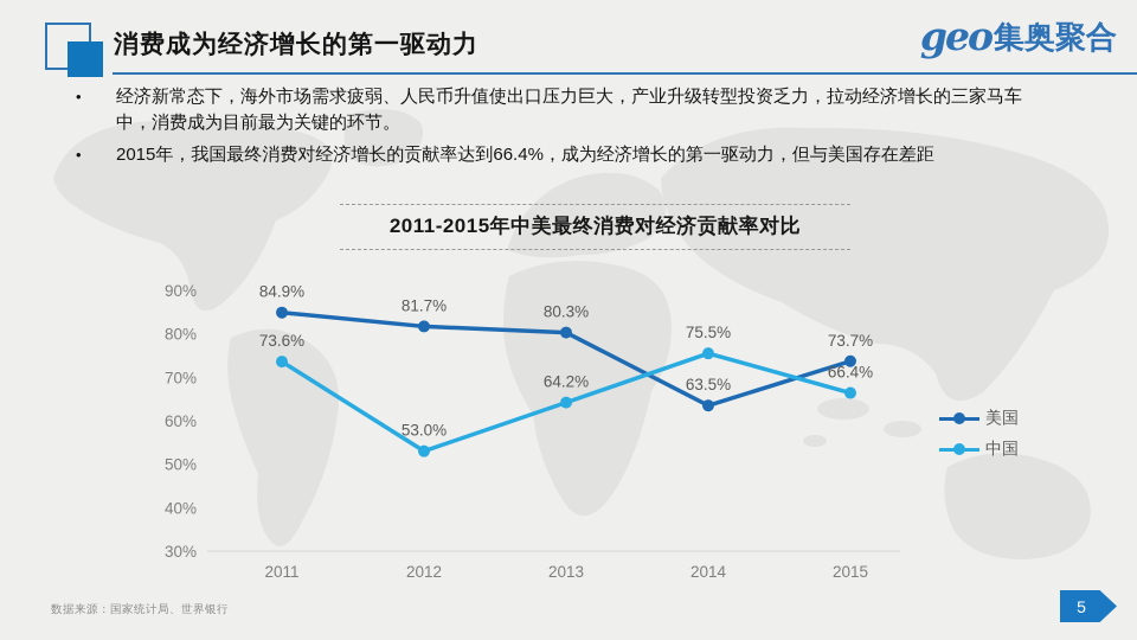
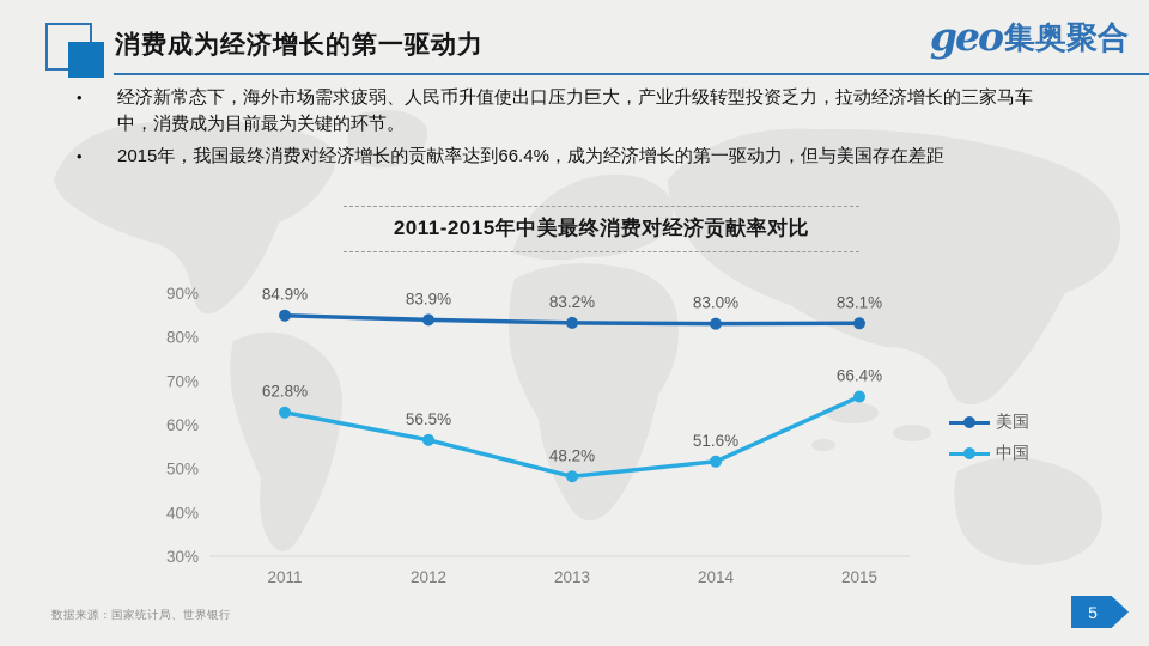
中国/2011: 73.6% -> 62.8%
美国/2012: 81.7% -> 83.9%
中国/2012: 53.0% -> 56.5%
美国/2013: 80.3% -> 83.2%
中国/2013: 64.2% -> 48.2%
美国/2014: 63.5% -> 83.0%
中国/2014: 75.5% -> 51.6%
美国/2015: 73.7% -> 83.1%
